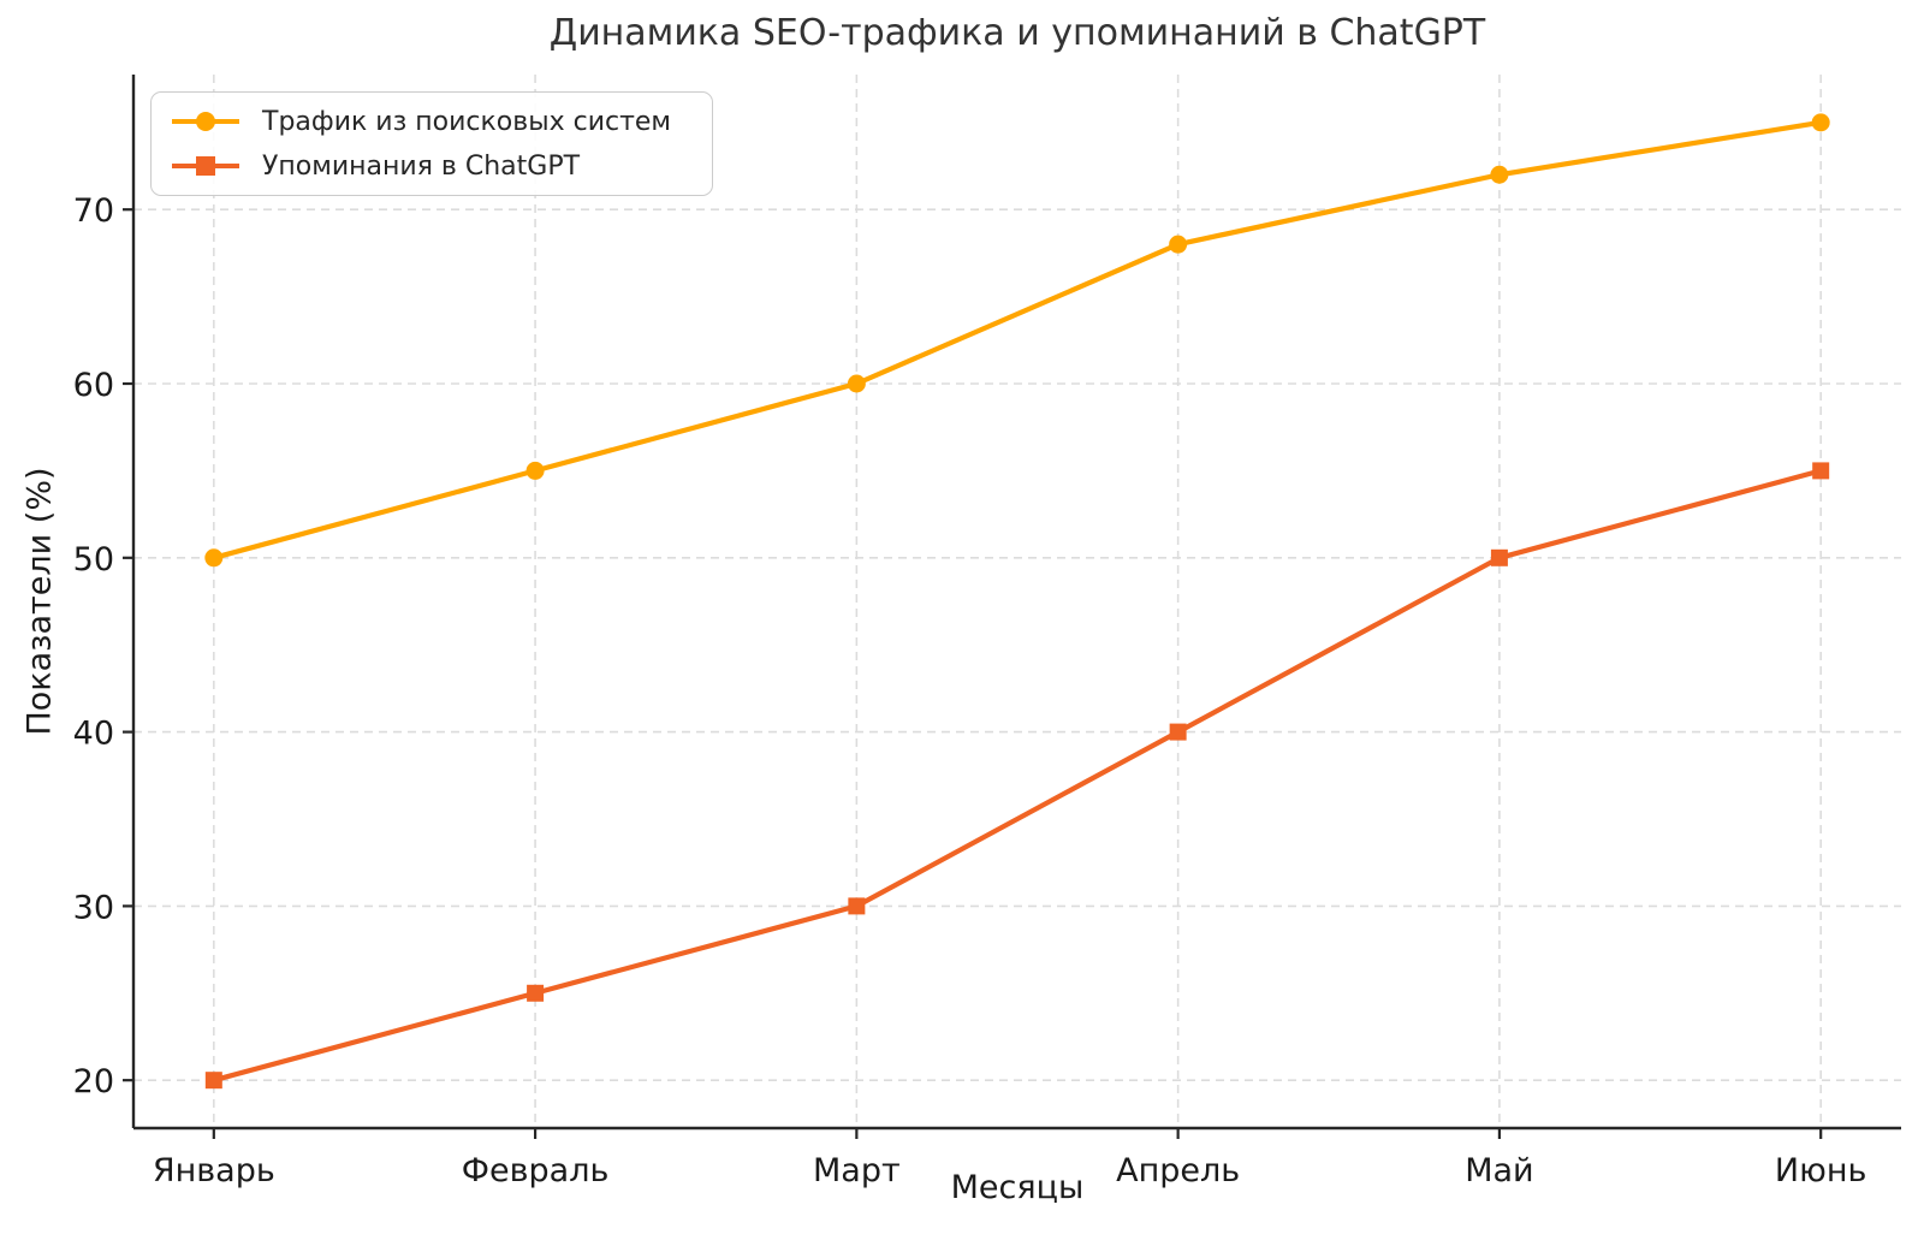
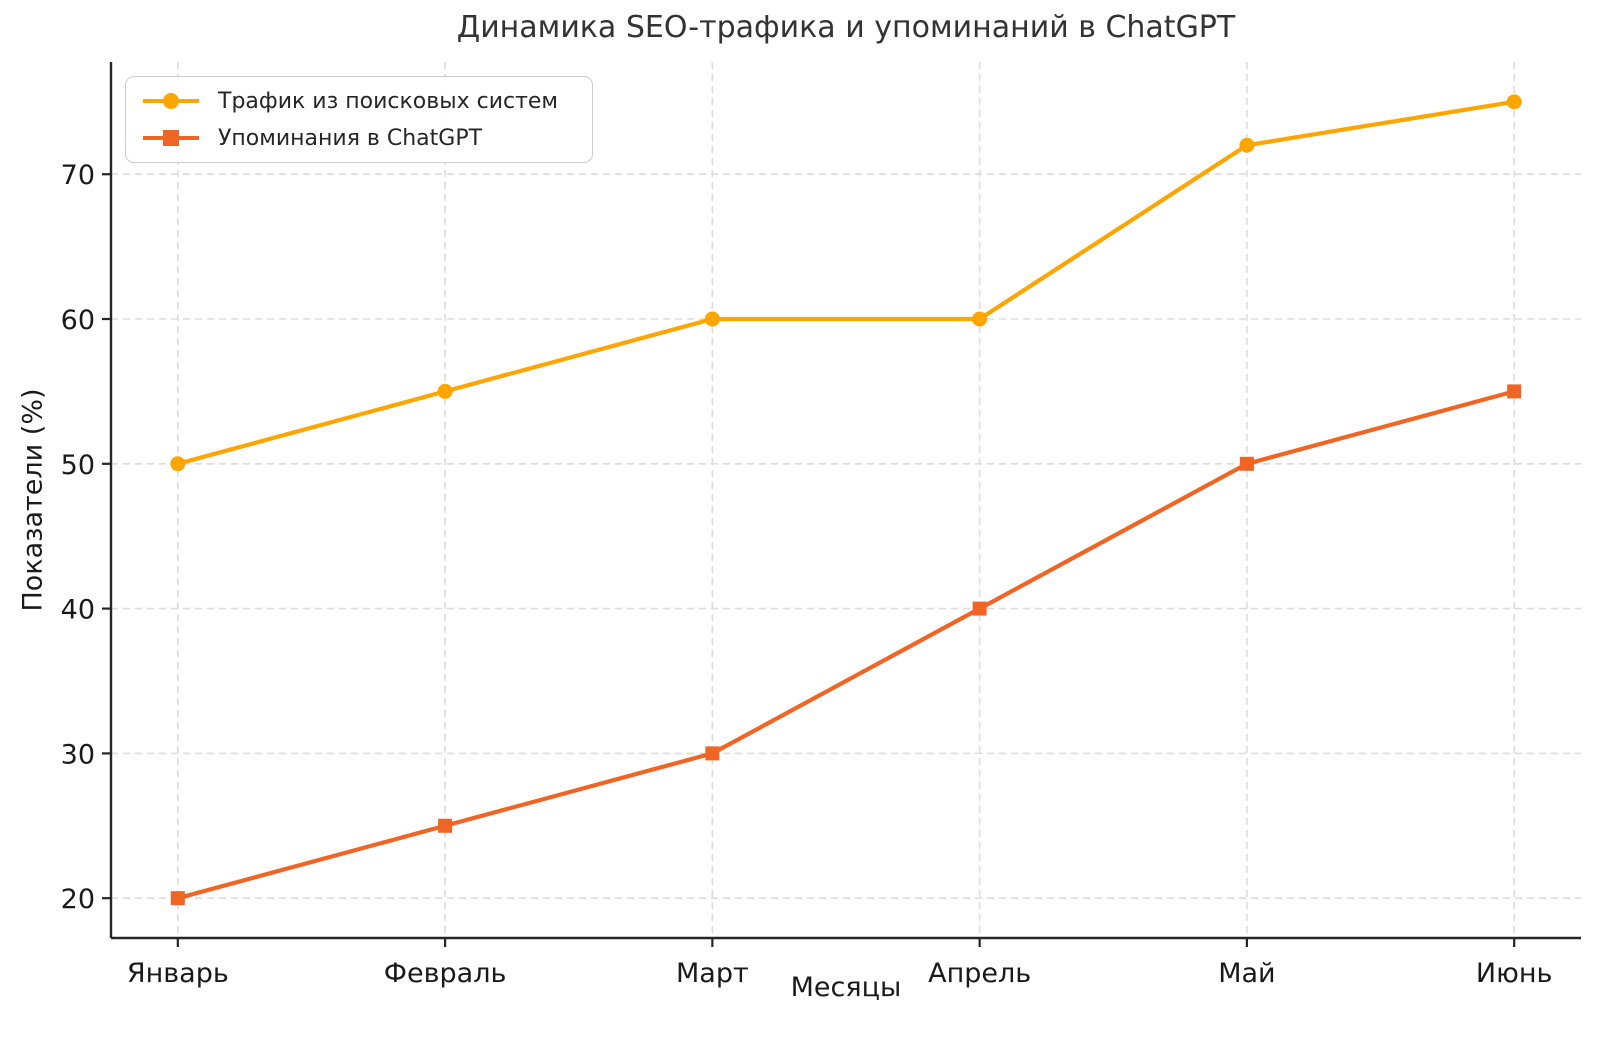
Трафик из поисковых систем/Апрель: 68 -> 60
